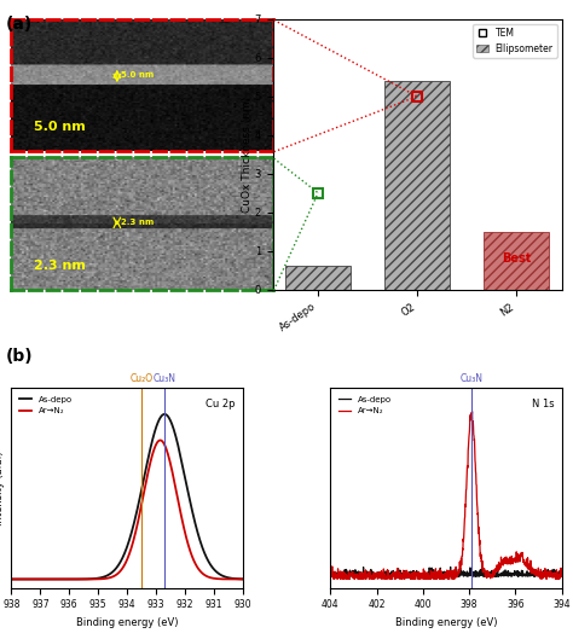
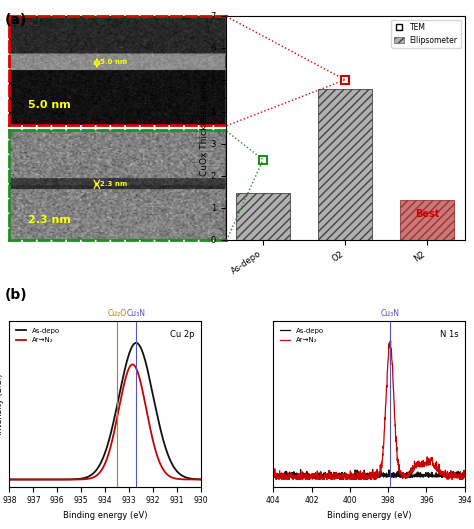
As-depo: 0.60 -> 1.45
O2: 5.40 -> 4.70
N2: 1.50 -> 1.25
